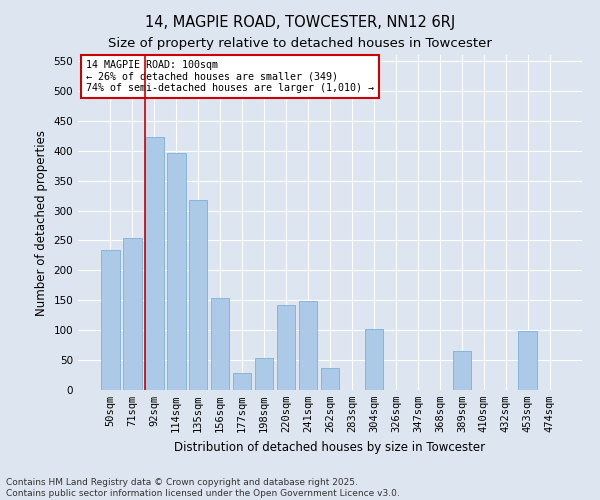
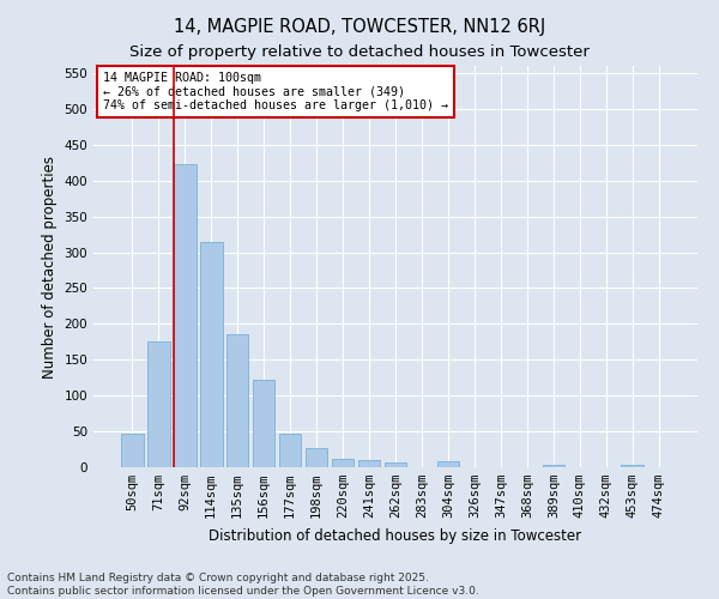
50sqm: 234 -> 47
71sqm: 254 -> 176
114sqm: 396 -> 314
135sqm: 318 -> 186
156sqm: 154 -> 122
177sqm: 28 -> 46
198sqm: 54 -> 27
220sqm: 142 -> 11
241sqm: 148 -> 10
262sqm: 36 -> 6
304sqm: 102 -> 9
389sqm: 66 -> 4
453sqm: 98 -> 4
